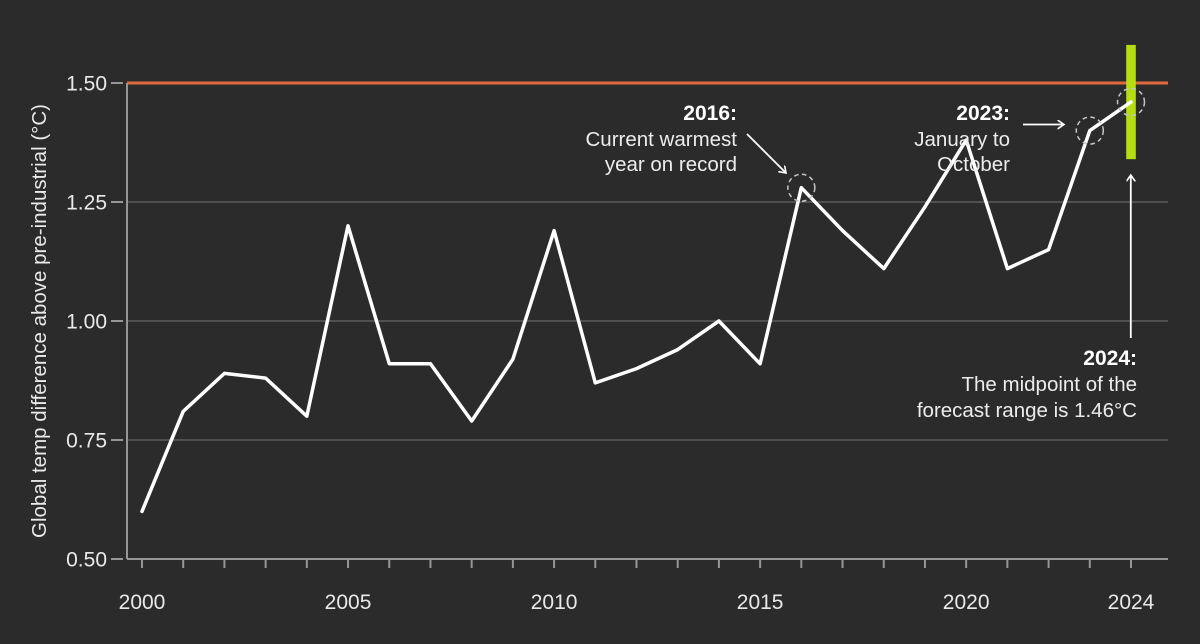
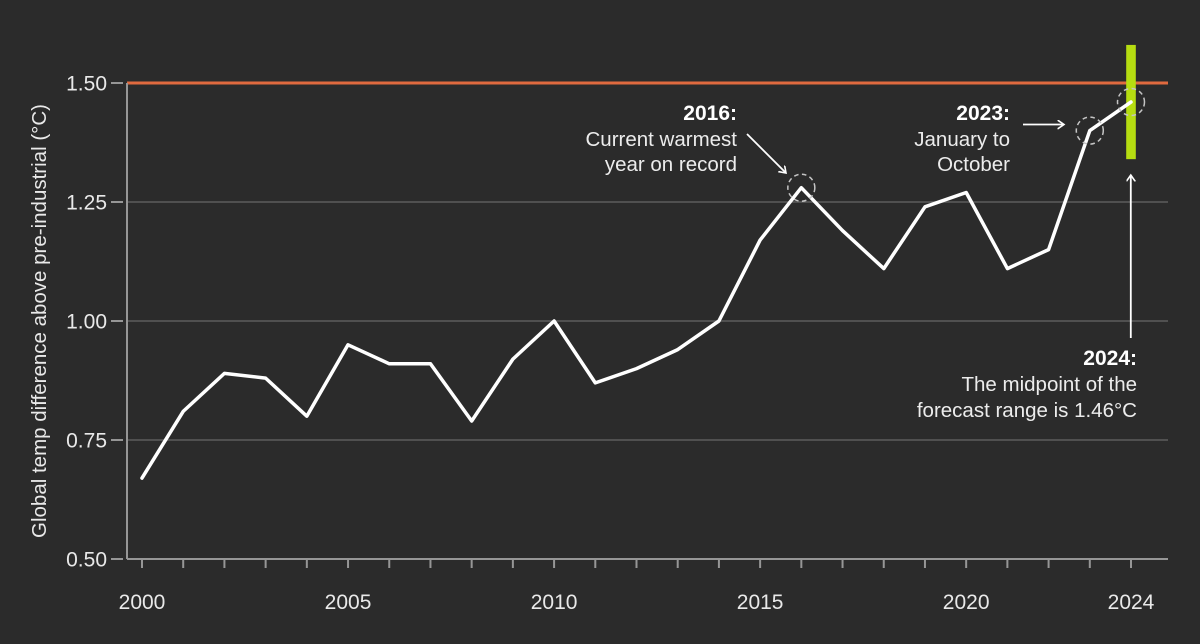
2000: 0.60 -> 0.67
2005: 1.20 -> 0.95
2010: 1.19 -> 1.00
2015: 0.91 -> 1.17
2020: 1.38 -> 1.27
